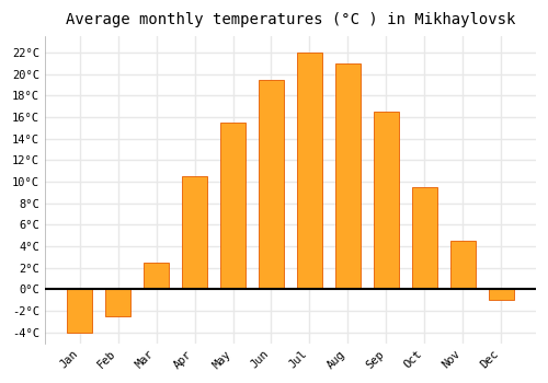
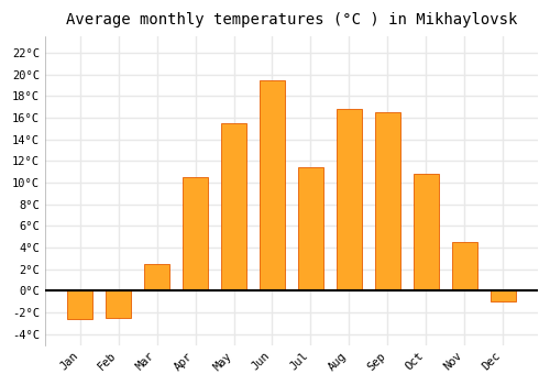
Jan: -4.0°C -> -2.6°C
Jul: 22.0°C -> 11.4°C
Aug: 21.0°C -> 16.8°C
Oct: 9.5°C -> 10.8°C
